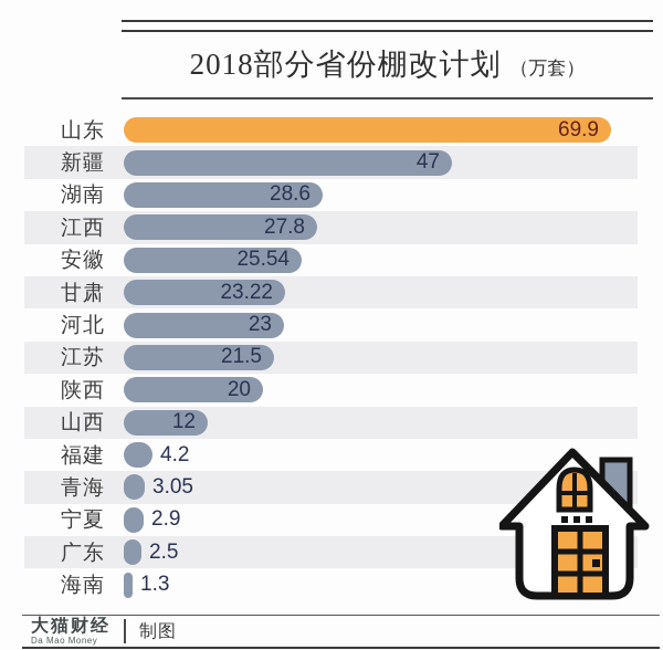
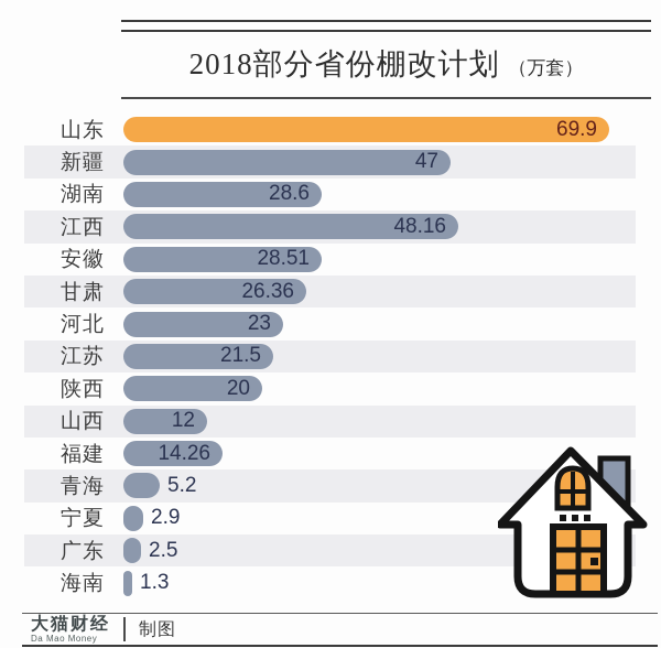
江西: 27.8 -> 48.16
安徽: 25.54 -> 28.51
甘肃: 23.22 -> 26.36
福建: 4.2 -> 14.26
青海: 3.05 -> 5.2
